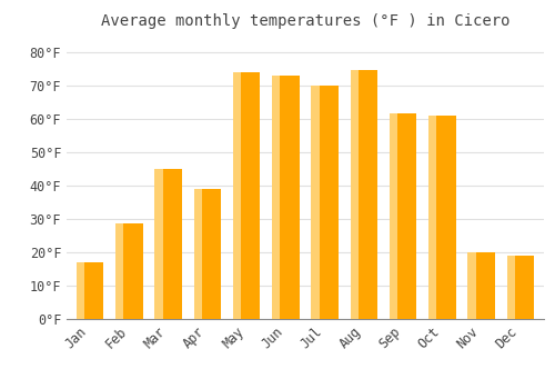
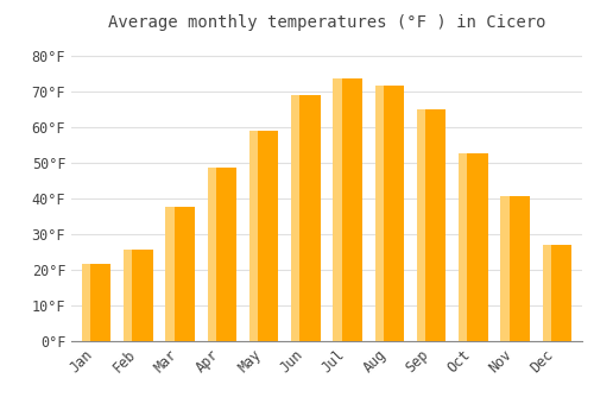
Jan: 17.0°F -> 21.5°F
Feb: 28.5°F -> 25.5°F
Mar: 45.0°F -> 37.5°F
Apr: 39.0°F -> 48.5°F
May: 74.0°F -> 59.0°F
Jun: 73.0°F -> 69.0°F
Jul: 70.0°F -> 73.5°F
Aug: 74.5°F -> 71.5°F
Sep: 61.5°F -> 65.0°F
Oct: 61.0°F -> 52.5°F
Nov: 20.0°F -> 40.5°F
Dec: 19.0°F -> 27.0°F
